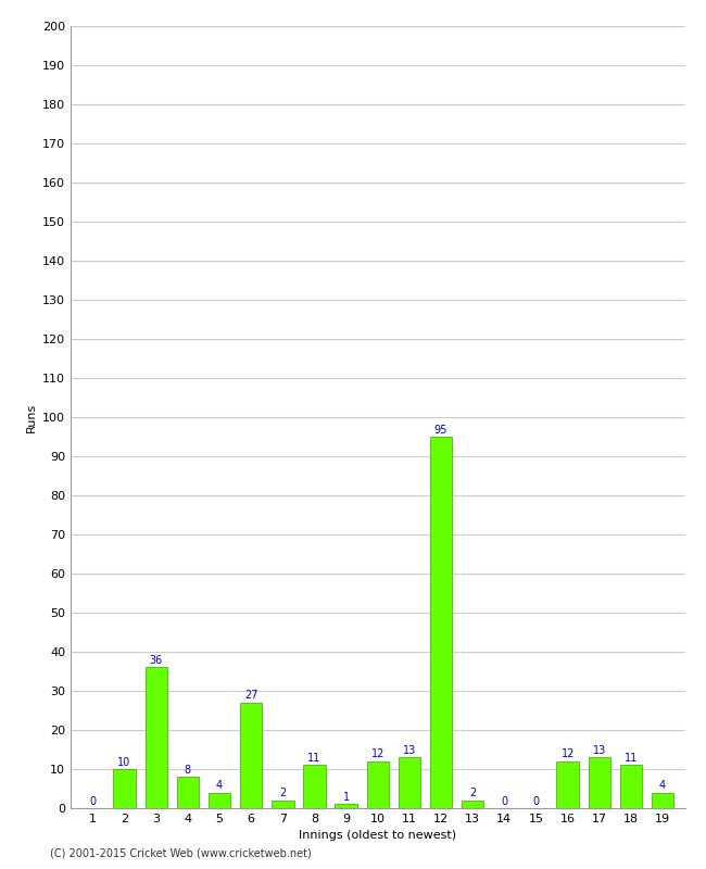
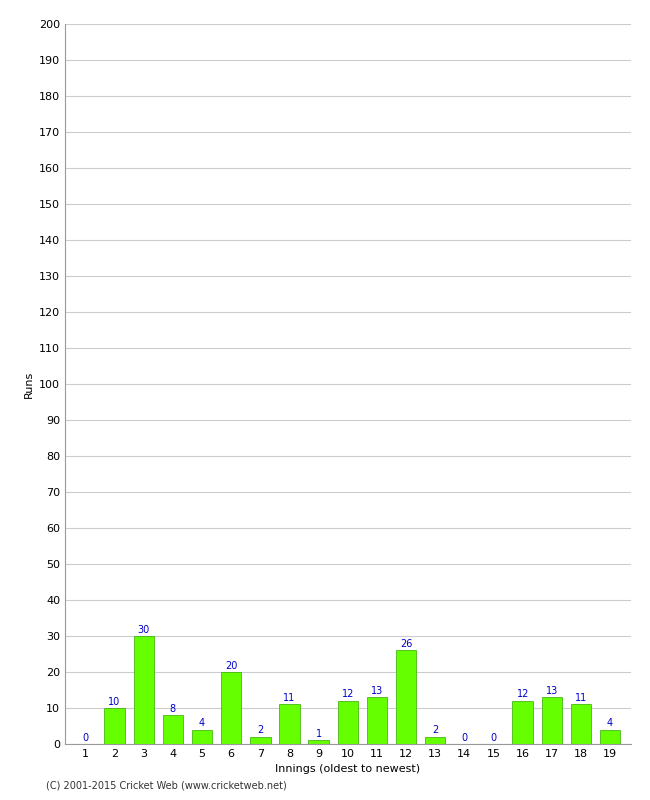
3: 36 -> 30
6: 27 -> 20
12: 95 -> 26
